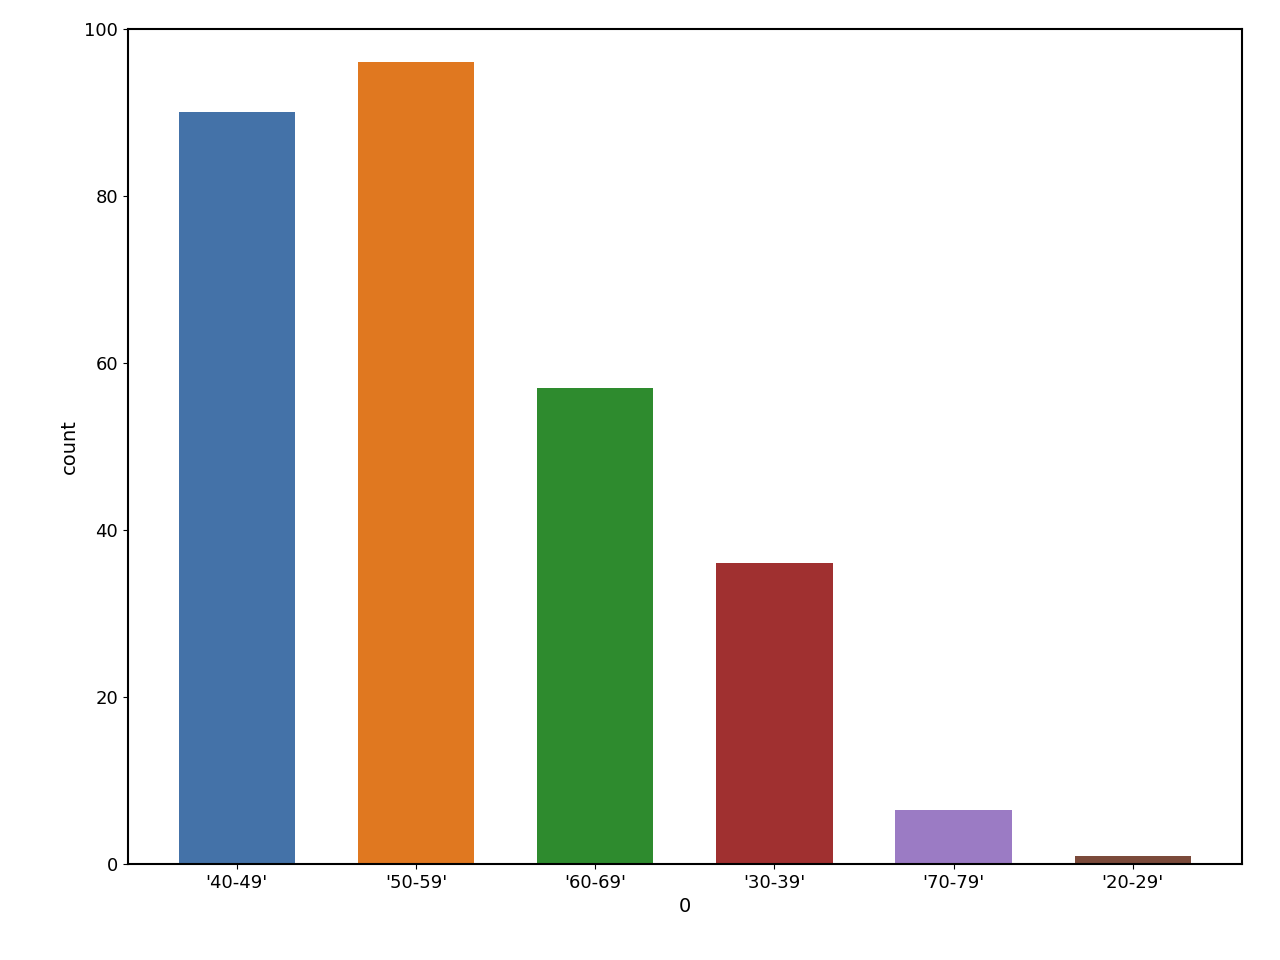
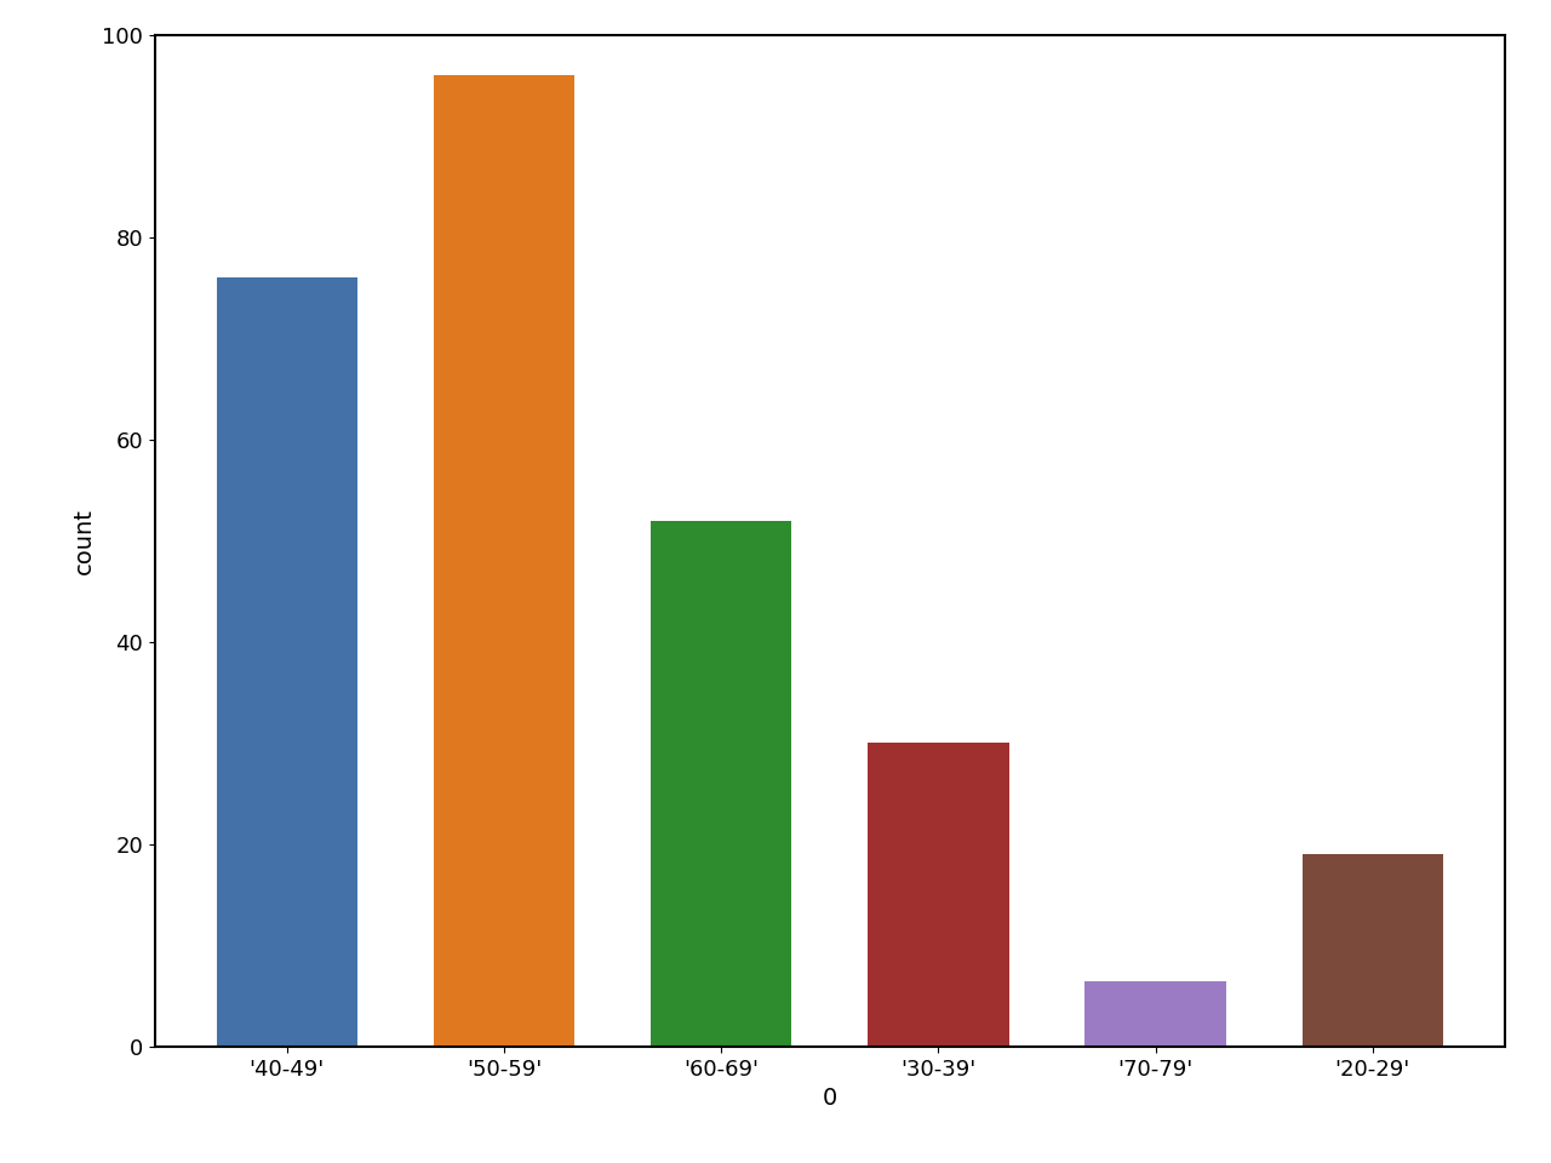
'40-49': 90.0 -> 76.0
'60-69': 57.0 -> 52.0
'30-39': 36.0 -> 30.0
'20-29': 1.0 -> 19.0
